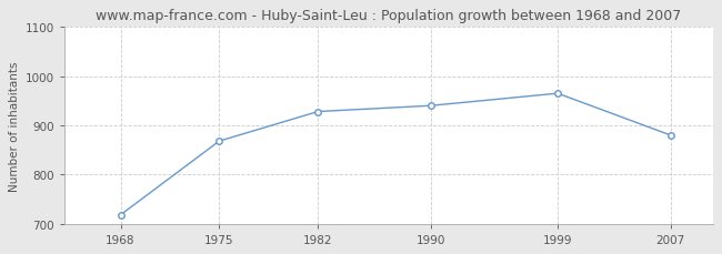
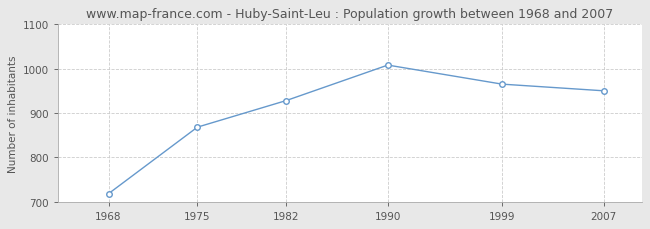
1990: 940 -> 1008
2007: 880 -> 950
